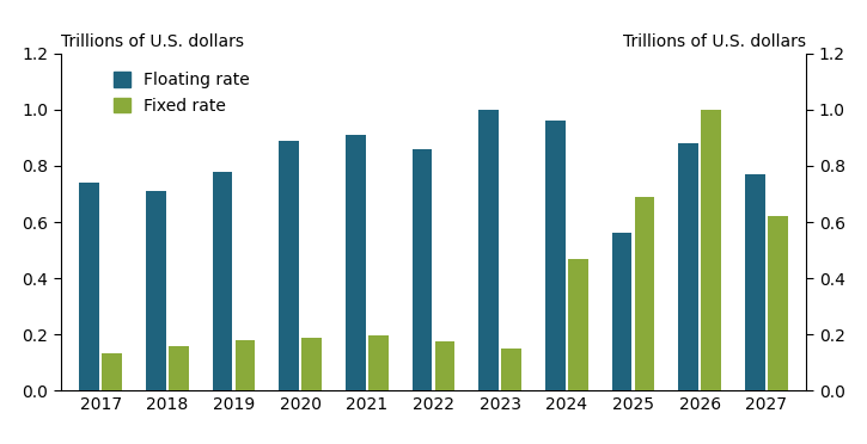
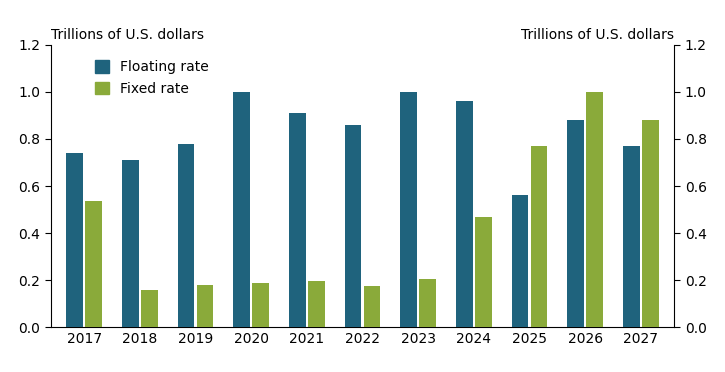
Fixed rate/2017: 0.135 -> 0.535
Floating rate/2020: 0.89 -> 1.00
Fixed rate/2023: 0.150 -> 0.205
Fixed rate/2025: 0.690 -> 0.770
Fixed rate/2027: 0.620 -> 0.880
